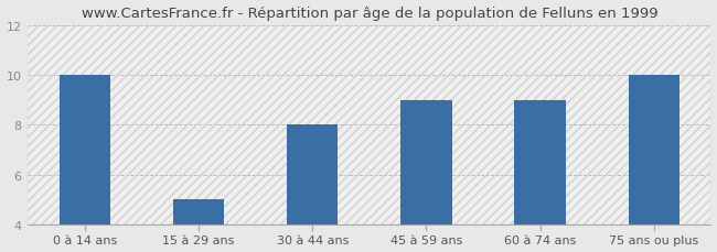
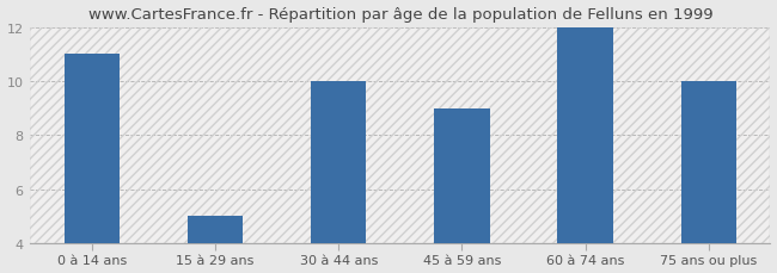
0 à 14 ans: 10 -> 11
30 à 44 ans: 8 -> 10
60 à 74 ans: 9 -> 12
